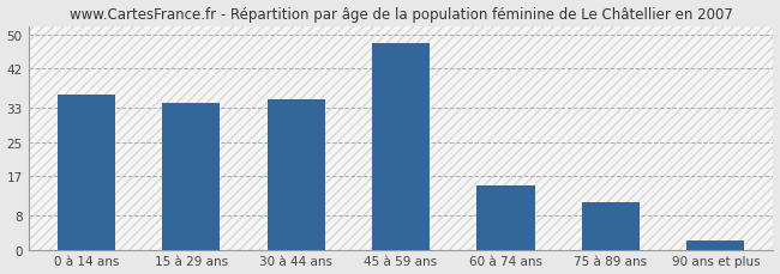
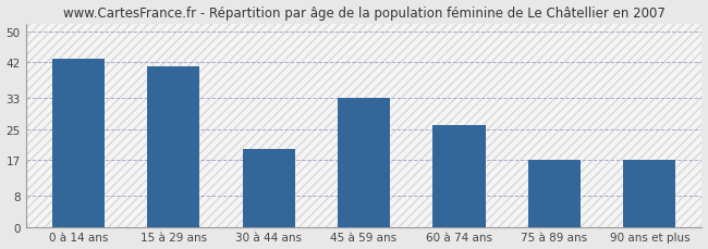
0 à 14 ans: 36 -> 43
15 à 29 ans: 34 -> 41
30 à 44 ans: 35 -> 20
45 à 59 ans: 48 -> 33
60 à 74 ans: 15 -> 26
75 à 89 ans: 11 -> 17
90 ans et plus: 2 -> 17
